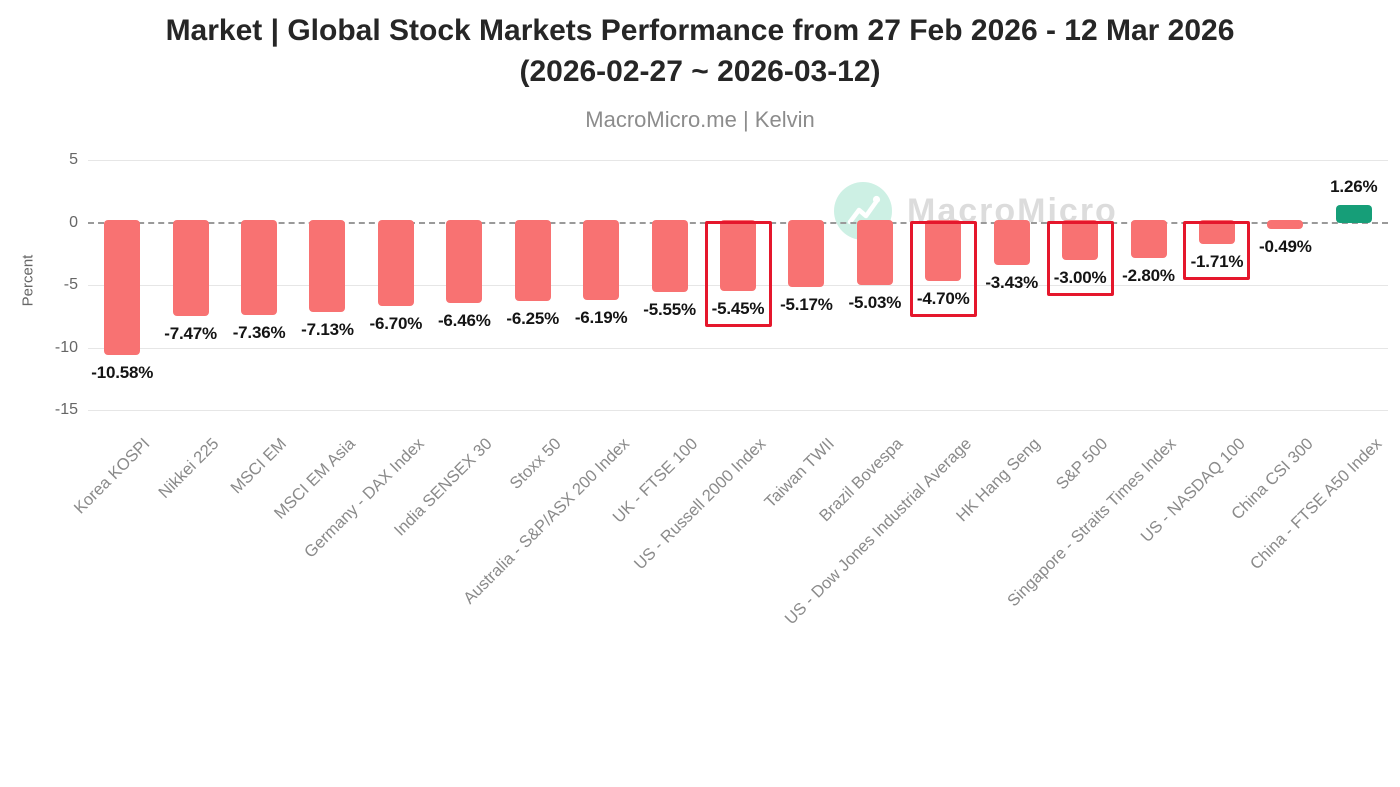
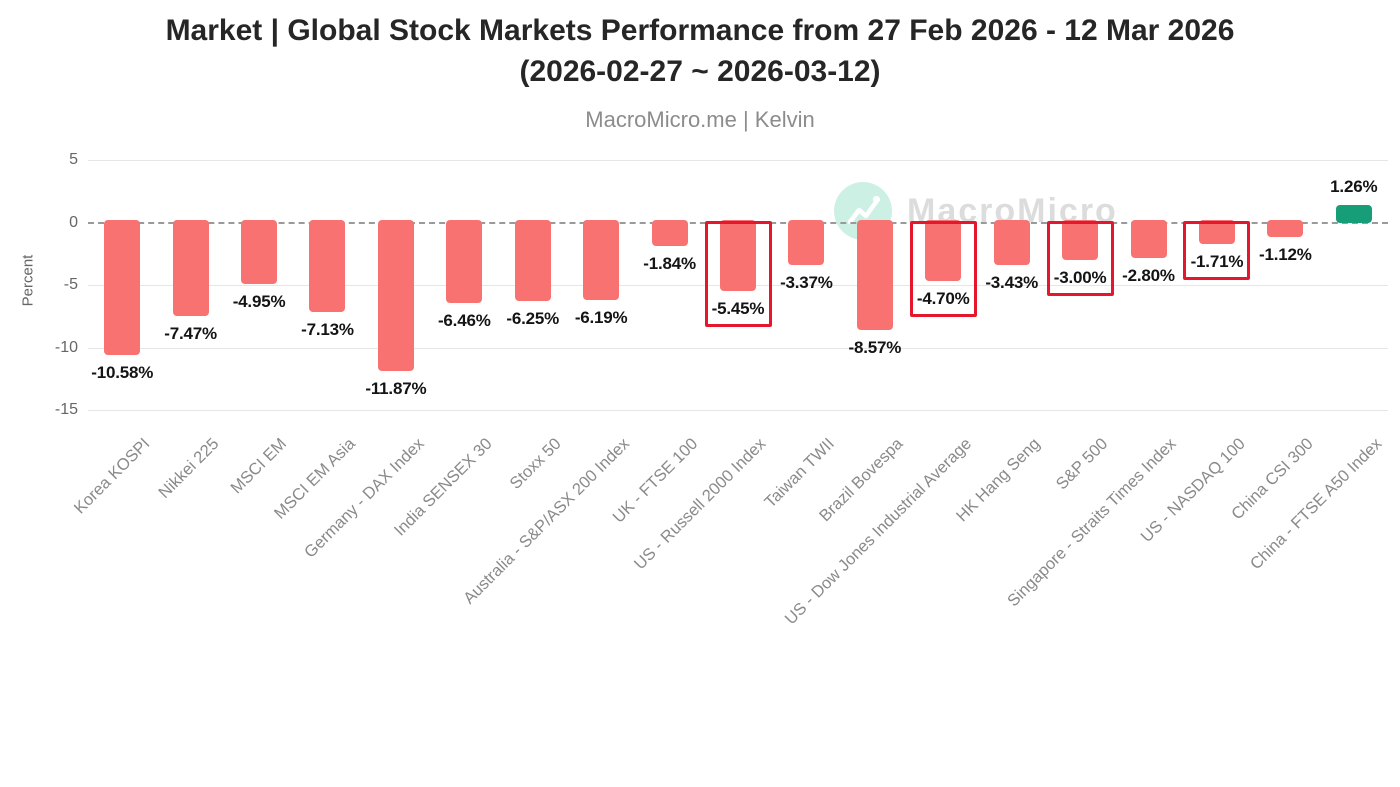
MSCI EM: -7.36% -> -4.95%
Germany - DAX Index: -6.70% -> -11.87%
UK - FTSE 100: -5.55% -> -1.84%
Taiwan TWII: -5.17% -> -3.37%
Brazil Bovespa: -5.03% -> -8.57%
China CSI 300: -0.49% -> -1.12%
